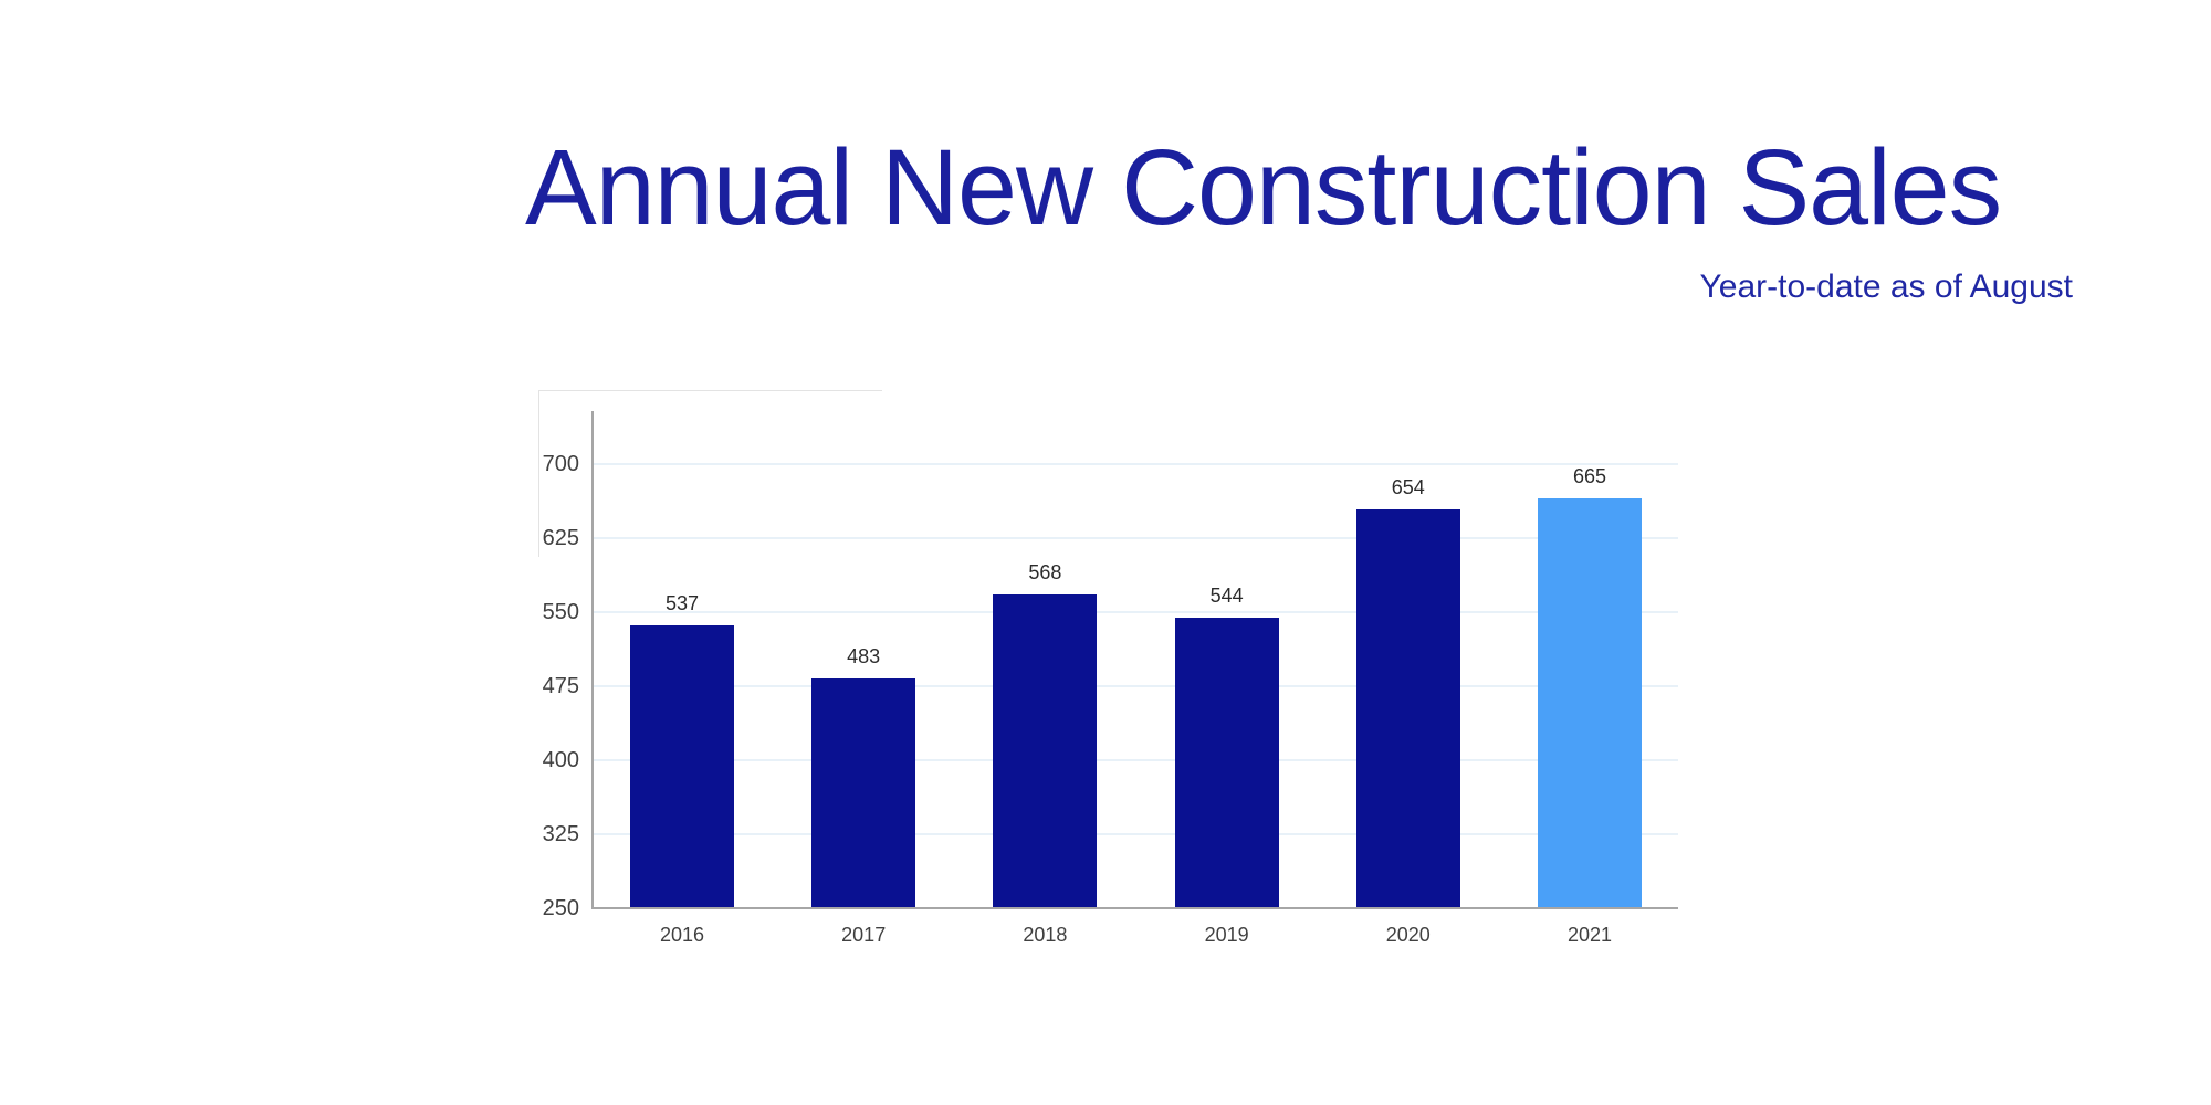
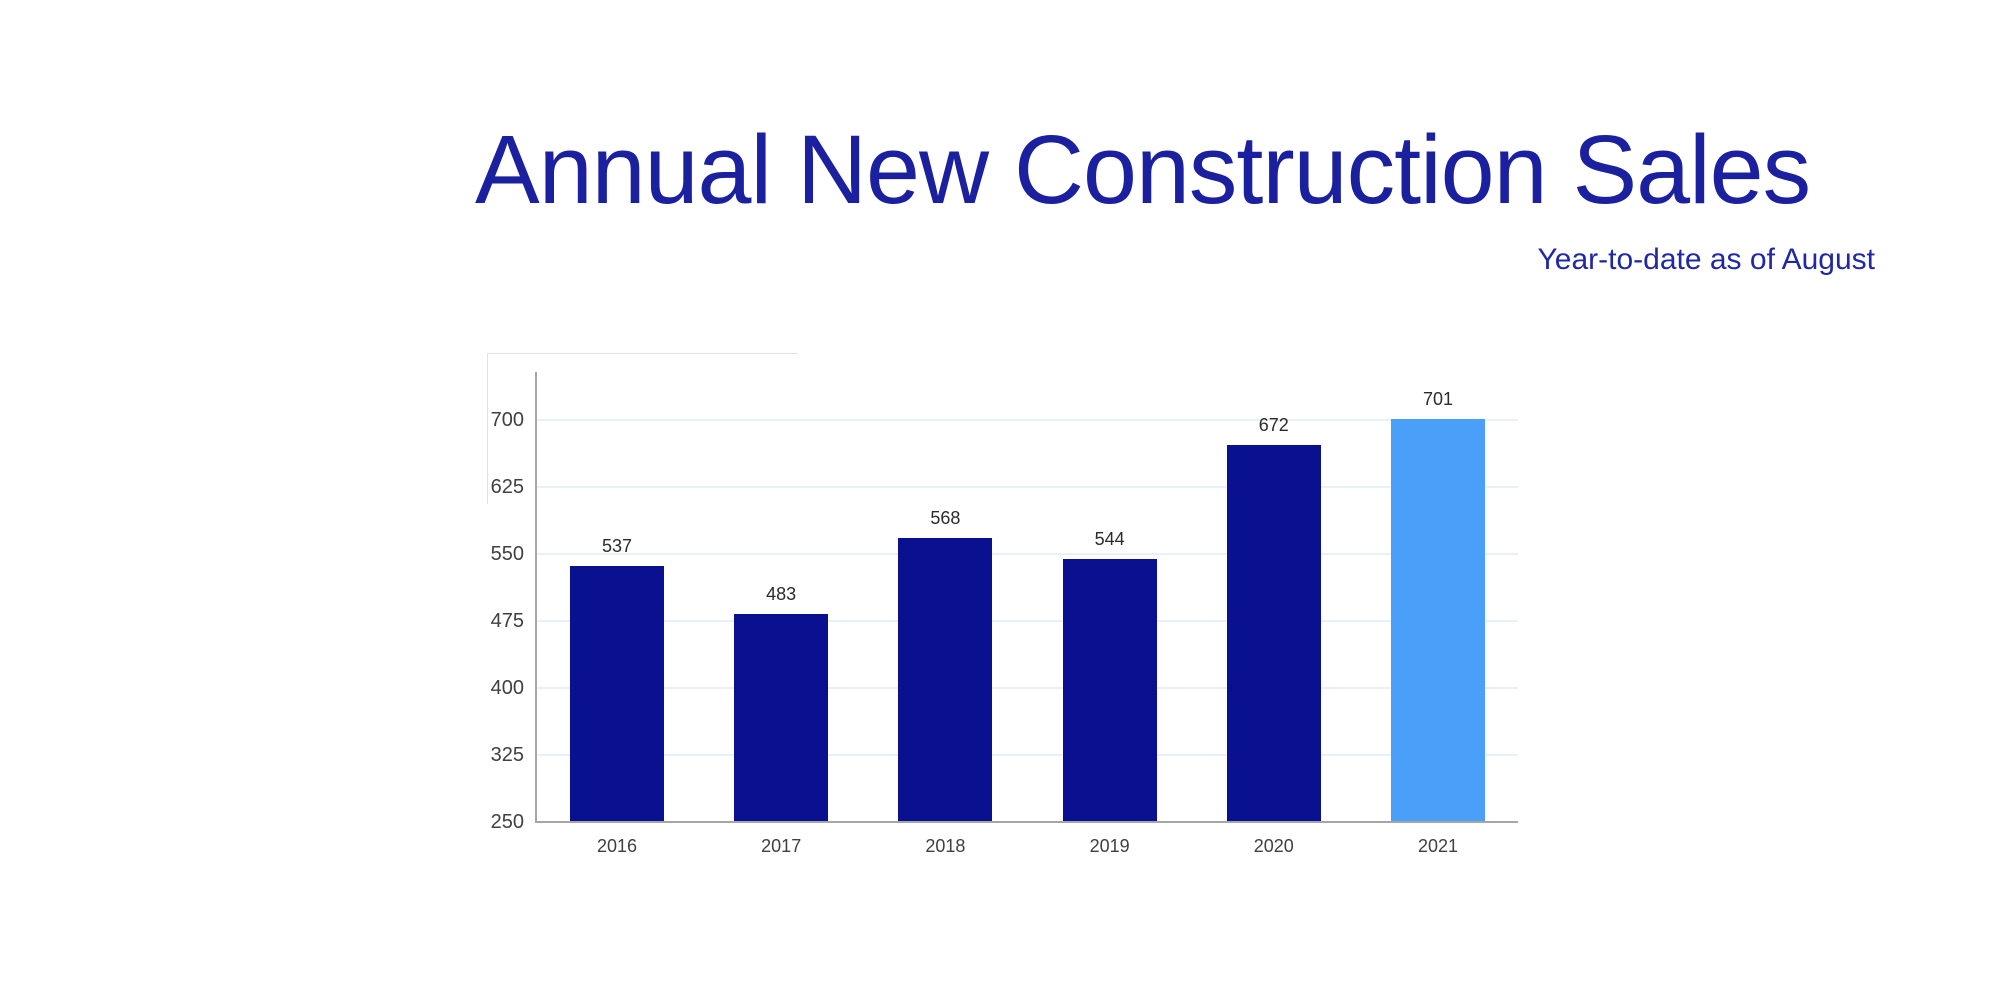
2020: 654 -> 672
2021: 665 -> 701
